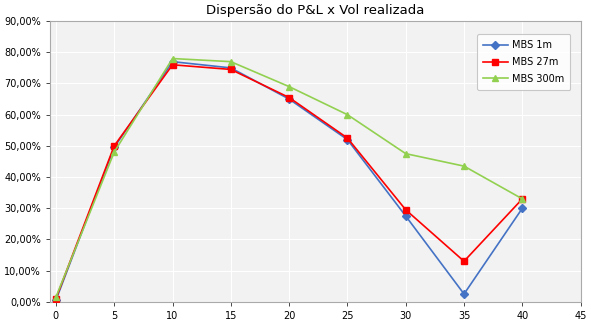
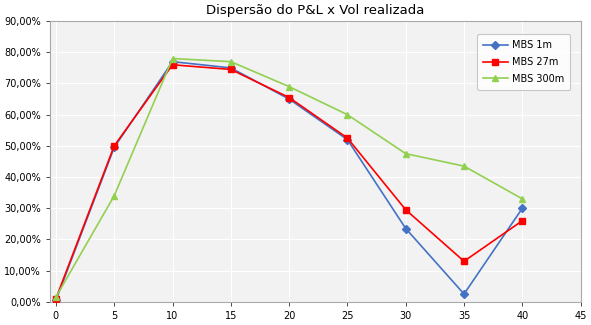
MBS 300m/5: 48,0% -> 34,0%
MBS 1m/30: 27,5% -> 23,5%
MBS 27m/40: 33,0% -> 26,0%
